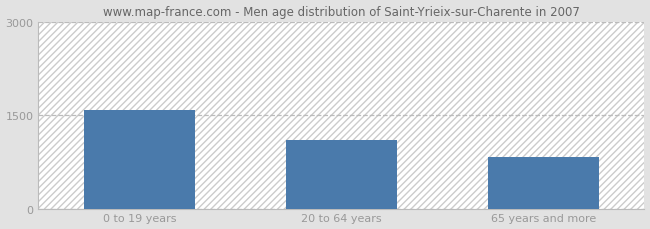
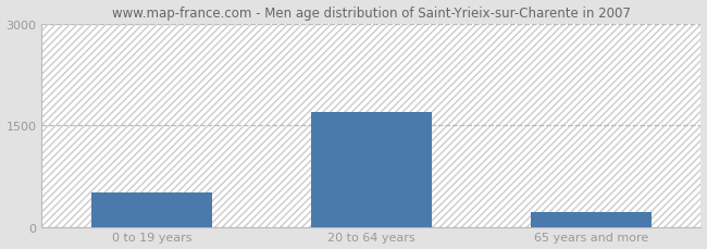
0 to 19 years: 1580 -> 500
20 to 64 years: 1100 -> 1700
65 years and more: 820 -> 210
